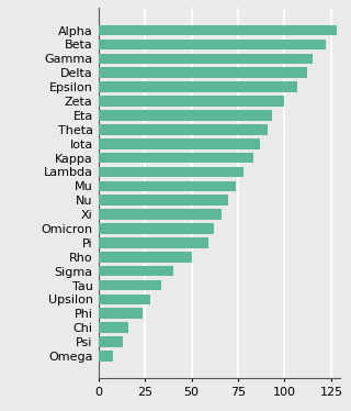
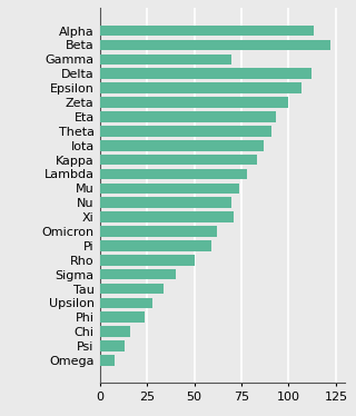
Alpha: 128 -> 113
Gamma: 115 -> 70
Xi: 66 -> 71
